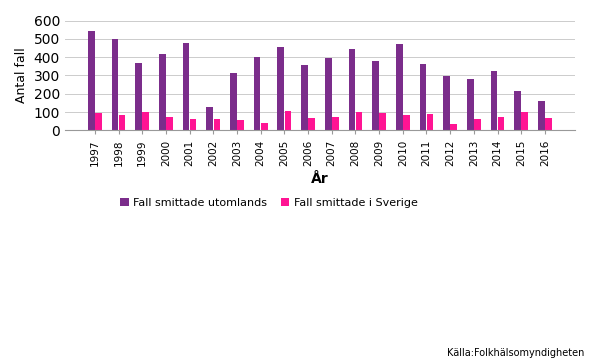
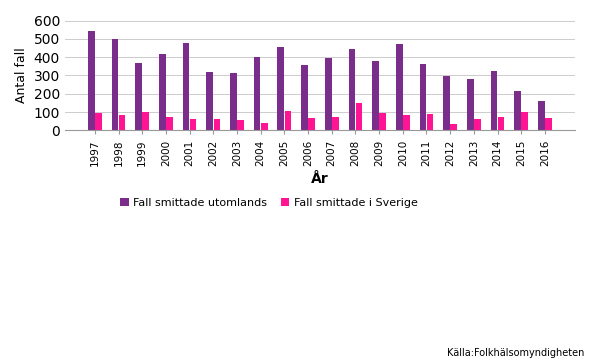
Fall smittade utomlands/2002: 130 -> 320
Fall smittade i Sverige/2008: 100 -> 150
